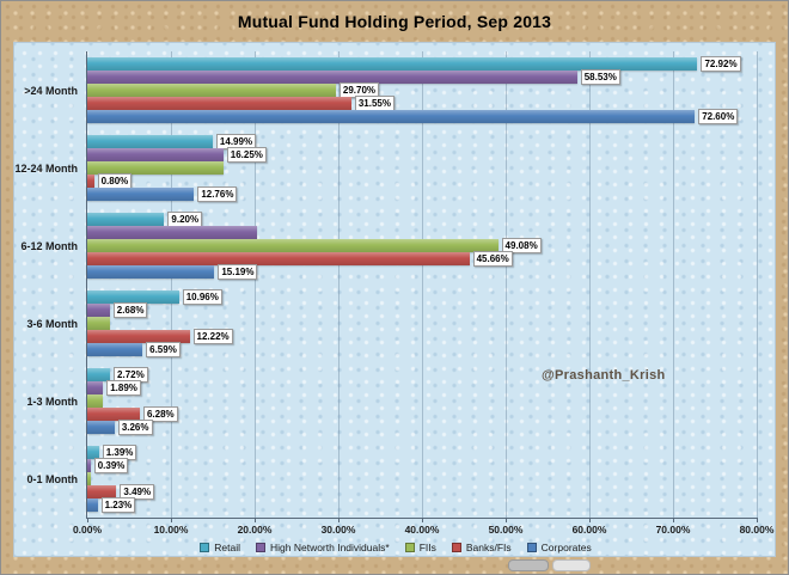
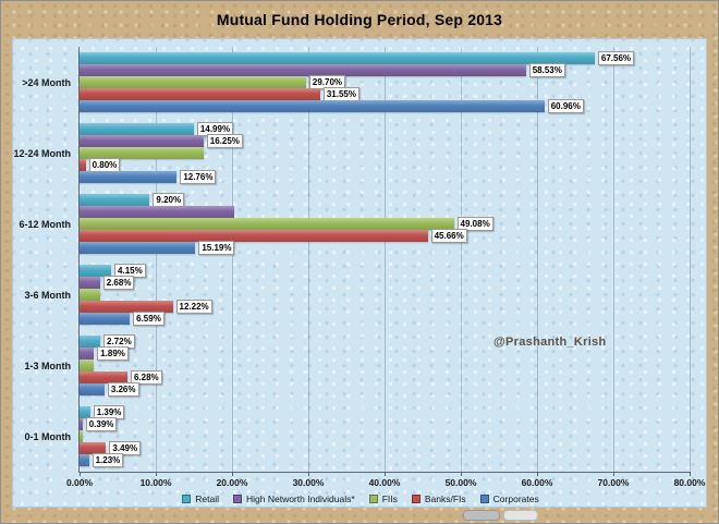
Retail/>24 Month: 72.92% -> 67.56%
Corporates/>24 Month: 72.60% -> 60.96%
Retail/3-6 Month: 10.96% -> 4.15%
